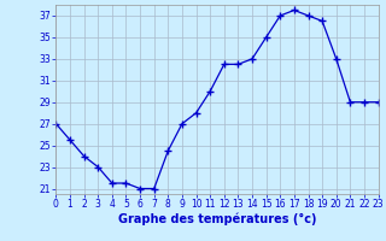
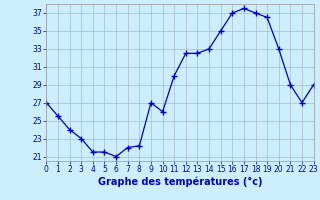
7: 21.0 -> 22.0
8: 24.5 -> 22.2
10: 28.0 -> 26.0
22: 29.0 -> 27.0
